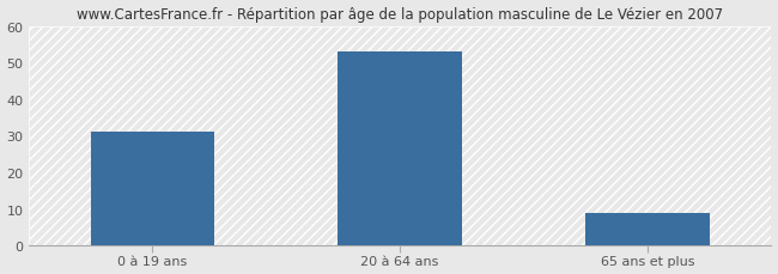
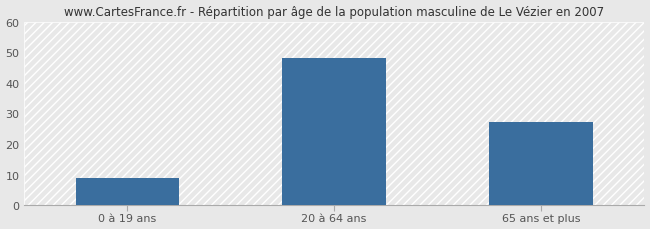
0 à 19 ans: 31 -> 9
20 à 64 ans: 53 -> 48
65 ans et plus: 9 -> 27
